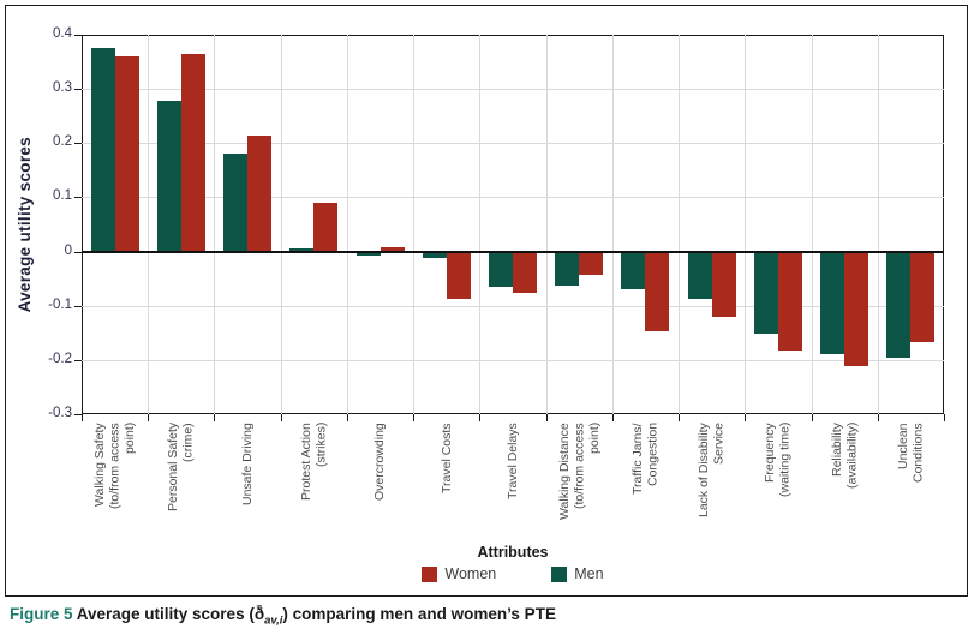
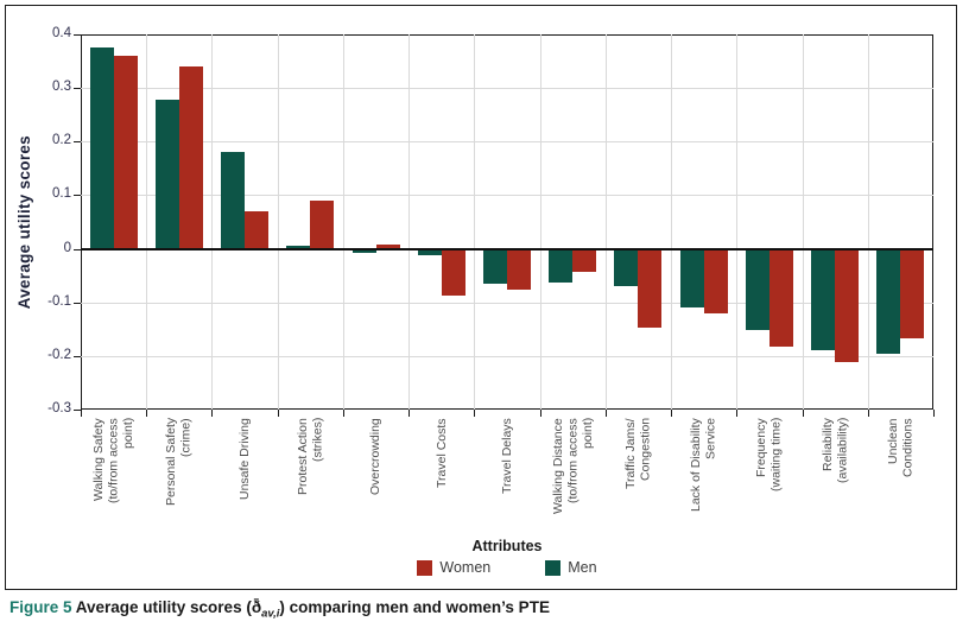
Women/Personal Safety (crime): 0.36 -> 0.34
Women/Unsafe Driving: 0.21 -> 0.07
Men/Lack of Disability Service: -0.09 -> -0.11
